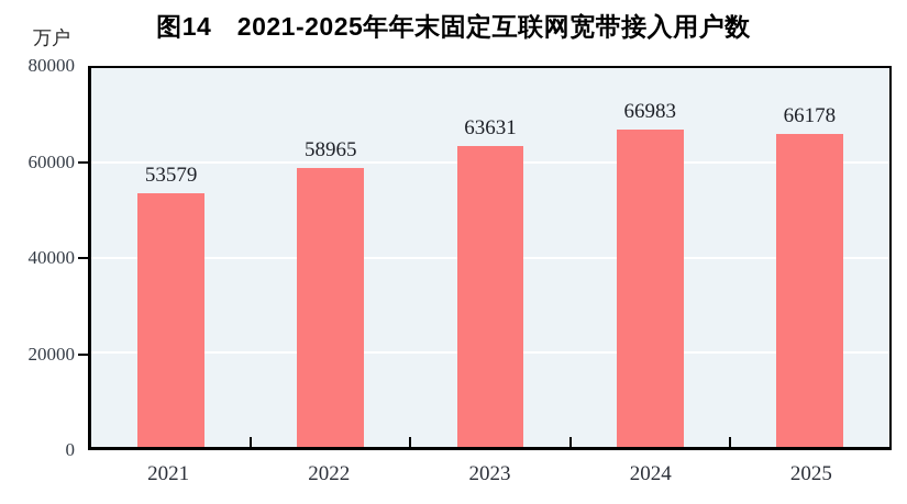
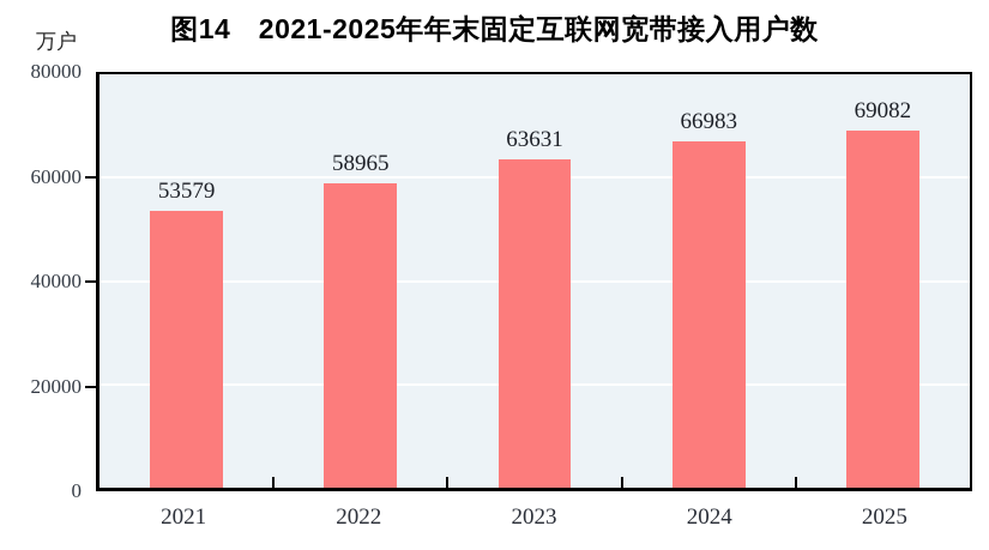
2025: 66178 -> 69082
